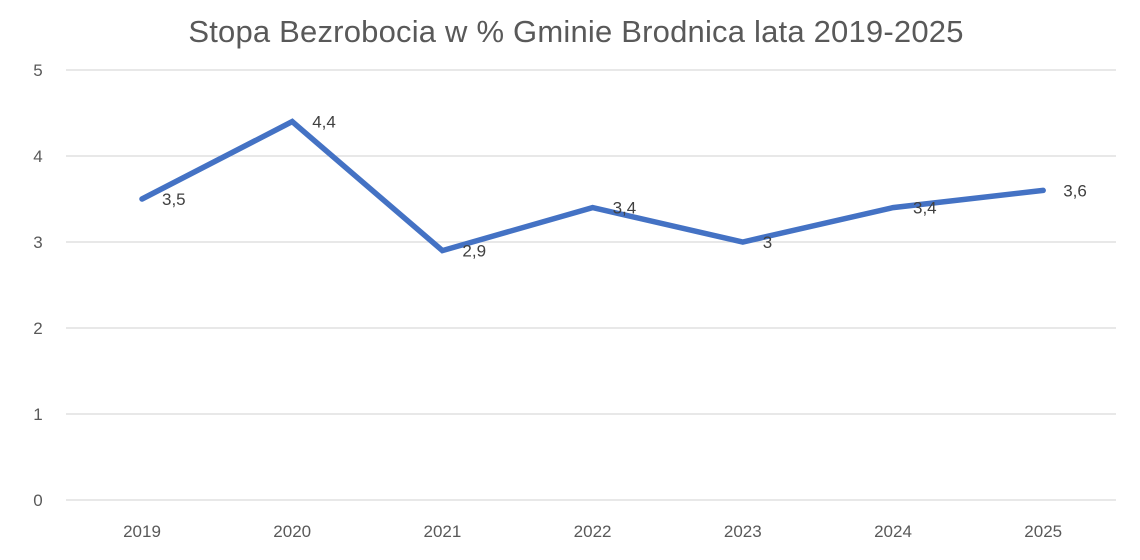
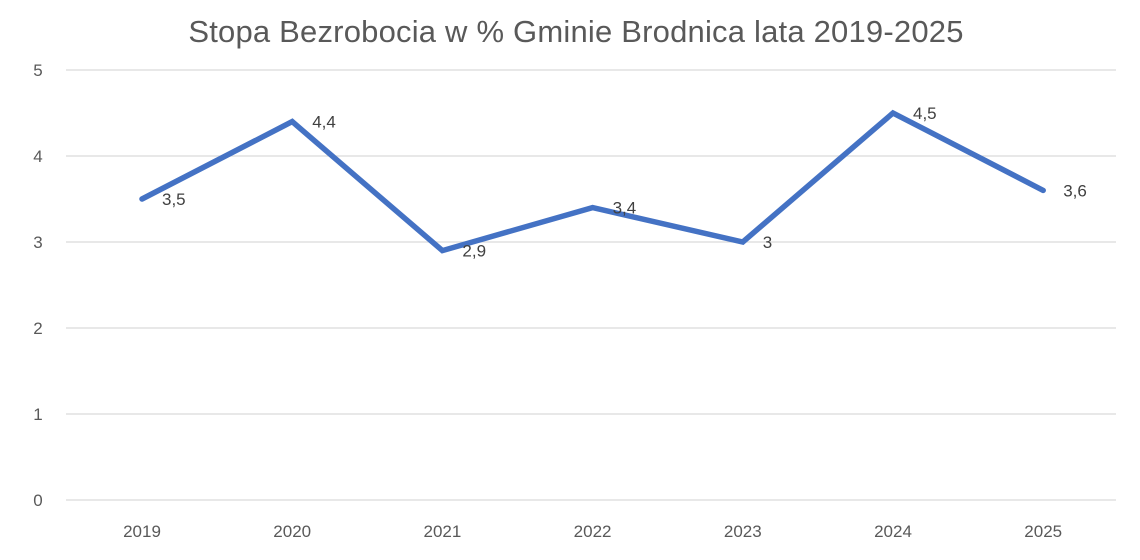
2024: 3,4 -> 4,5
